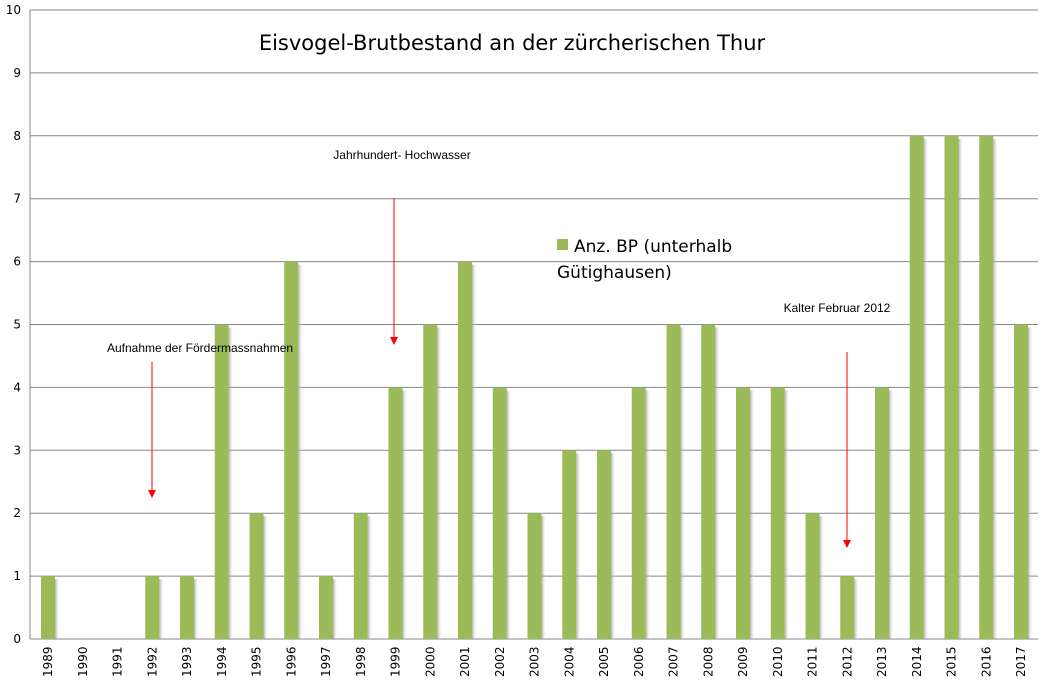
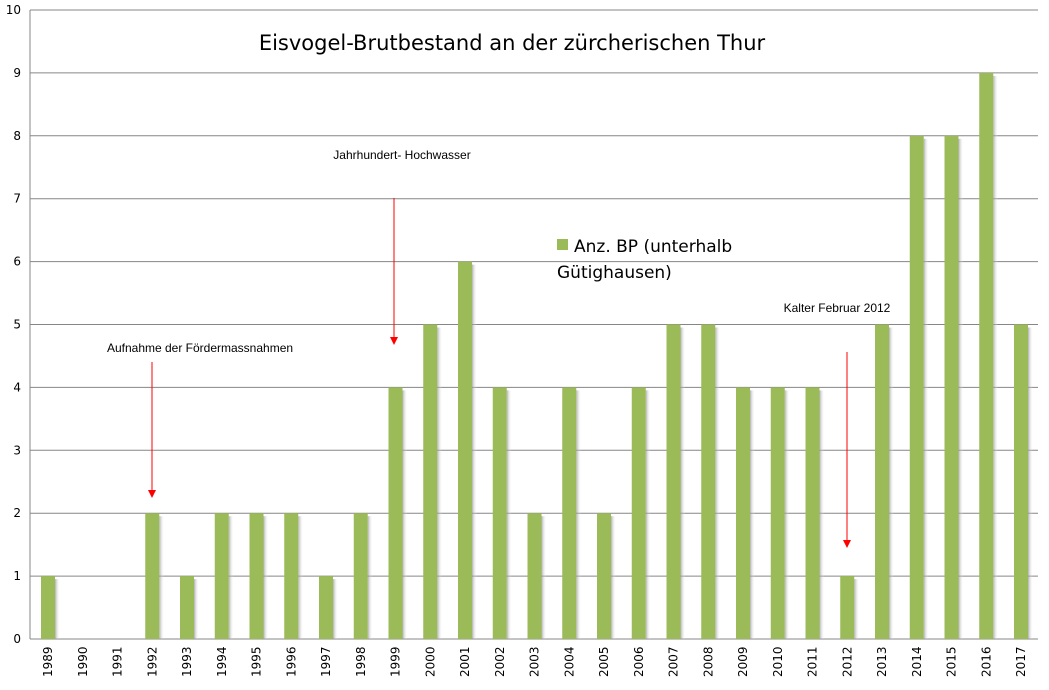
1992: 1 -> 2
1994: 5 -> 2
1996: 6 -> 2
2004: 3 -> 4
2005: 3 -> 2
2011: 2 -> 4
2013: 4 -> 5
2016: 8 -> 9
